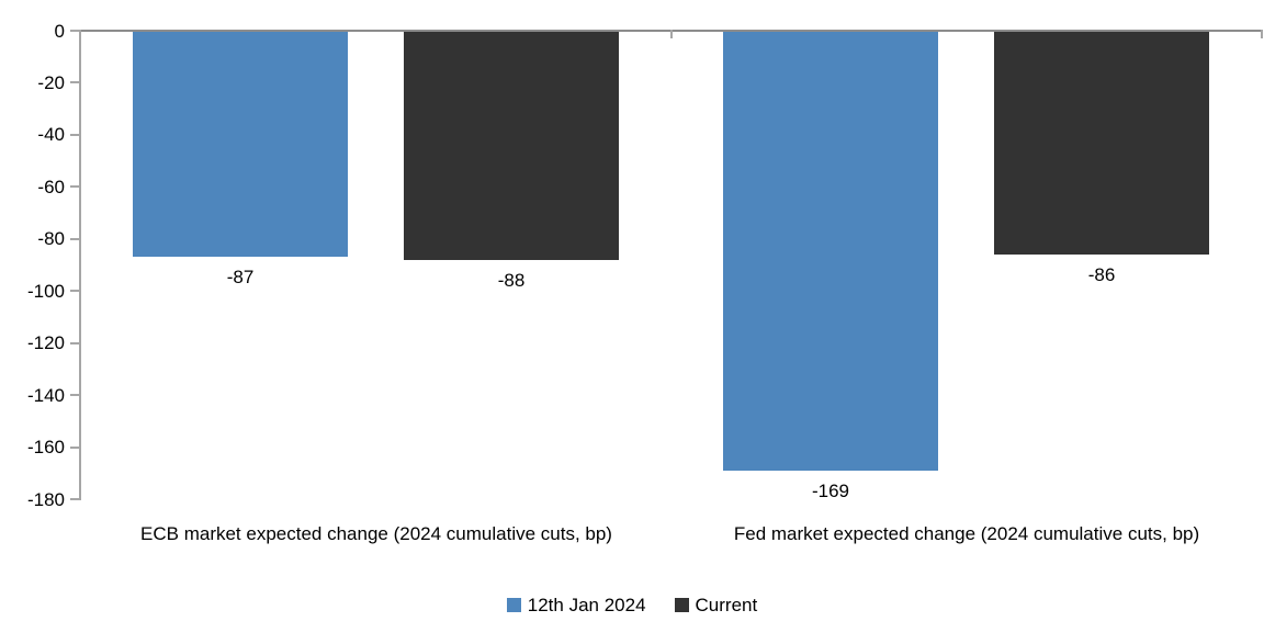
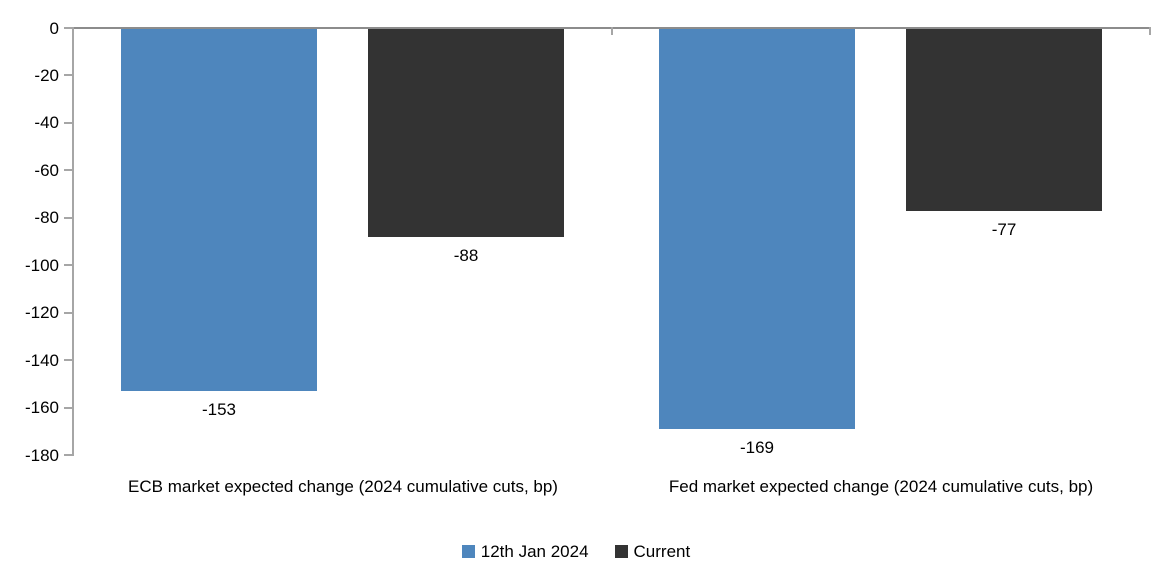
12th Jan 2024/ECB market expected change (2024 cumulative cuts, bp): -87 -> -153
Current/Fed market expected change (2024 cumulative cuts, bp): -86 -> -77
